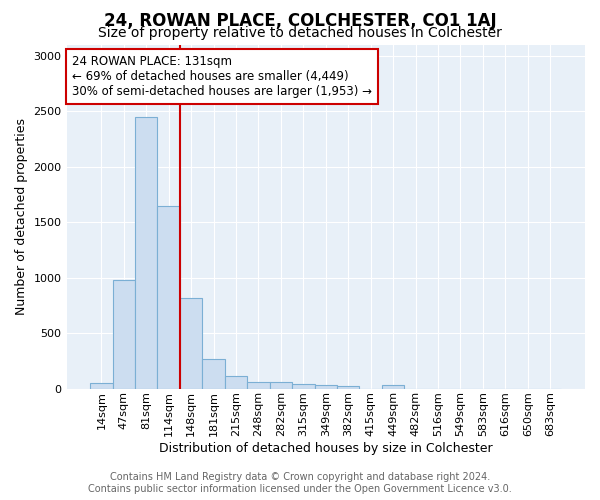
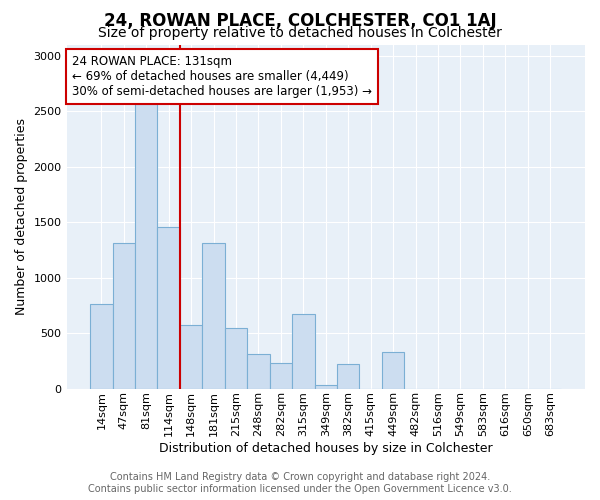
14sqm: 50 -> 760
47sqm: 980 -> 1310
81sqm: 2450 -> 2570
114sqm: 1650 -> 1460
148sqm: 820 -> 570
181sqm: 260 -> 1310
215sqm: 120 -> 550
248sqm: 60 -> 310
282sqm: 60 -> 230
315sqm: 40 -> 670
382sqm: 20 -> 220
449sqm: 30 -> 330
